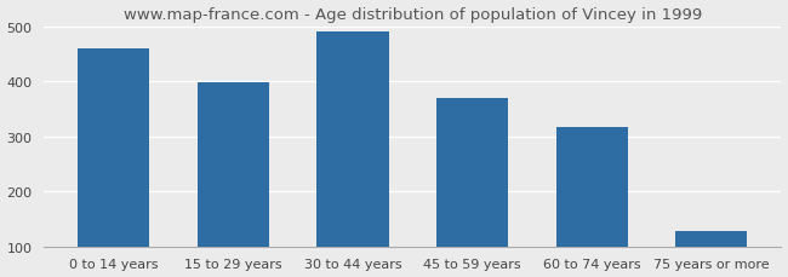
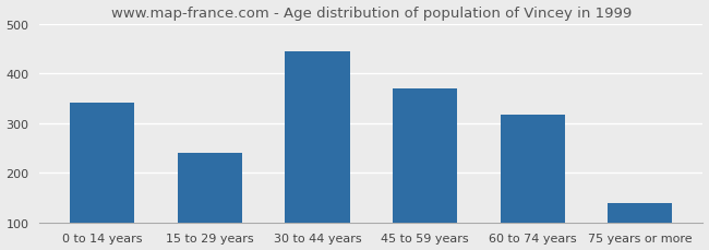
0 to 14 years: 460 -> 340
15 to 29 years: 397 -> 240
30 to 44 years: 491 -> 445
75 years or more: 127 -> 140
